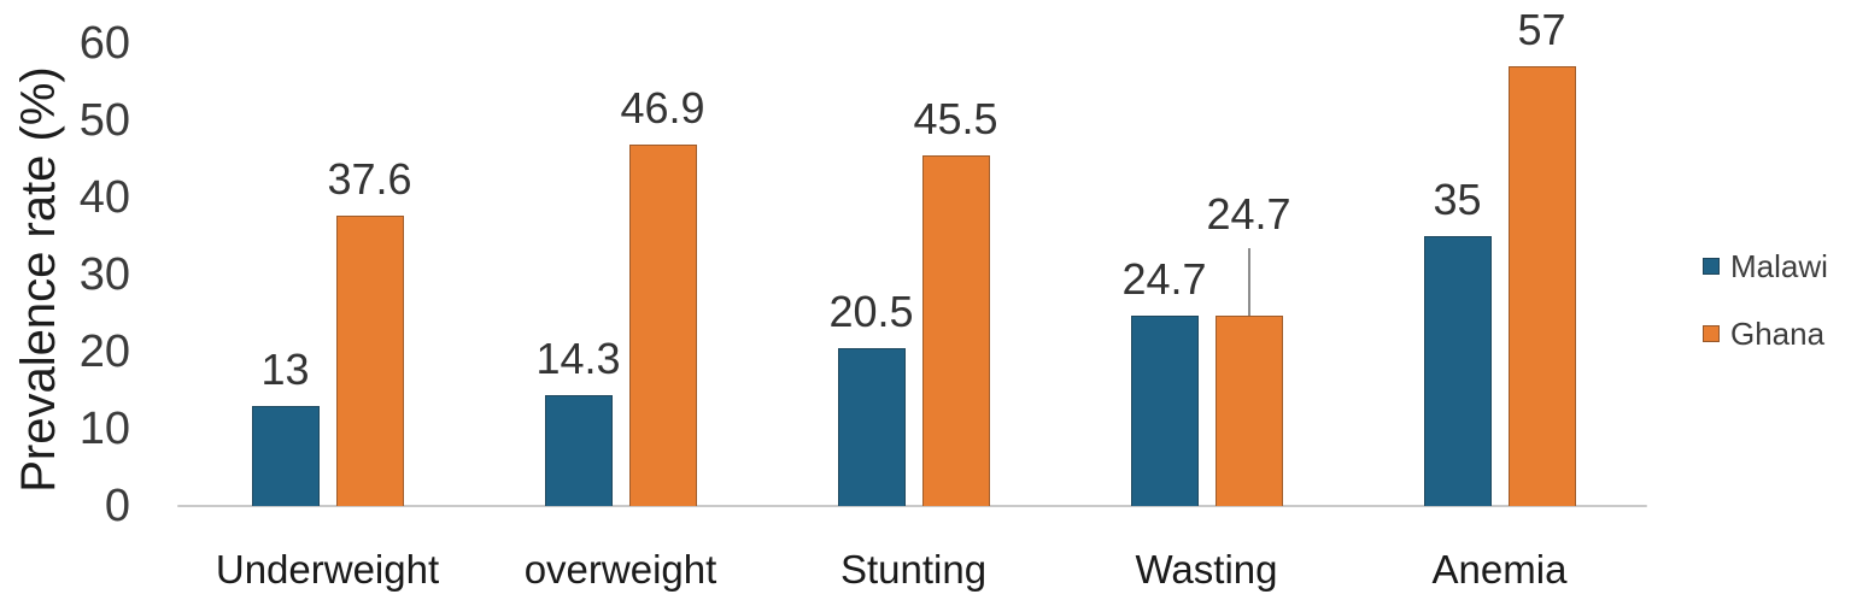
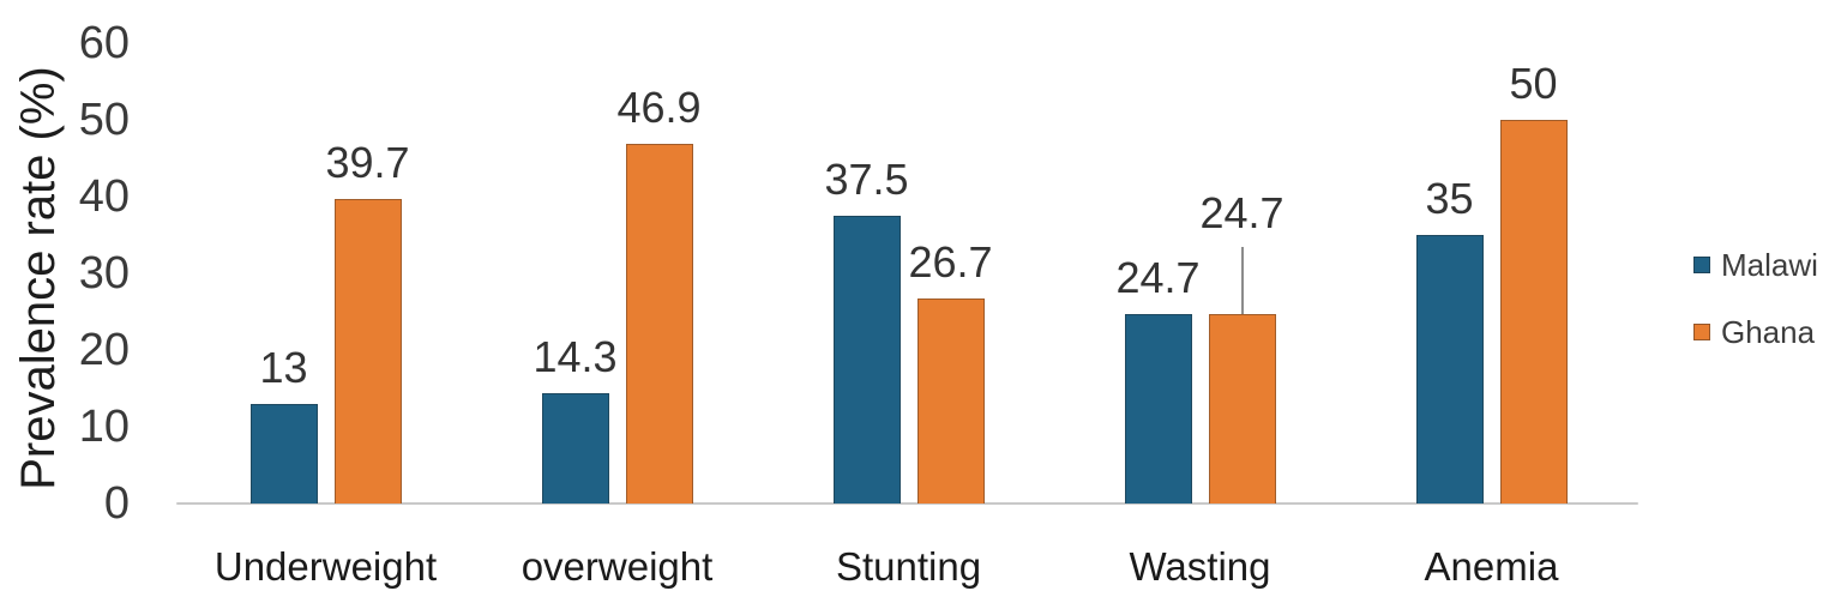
Ghana/Underweight: 37.6 -> 39.7
Malawi/Stunting: 20.5 -> 37.5
Ghana/Stunting: 45.5 -> 26.7
Ghana/Anemia: 57 -> 50
